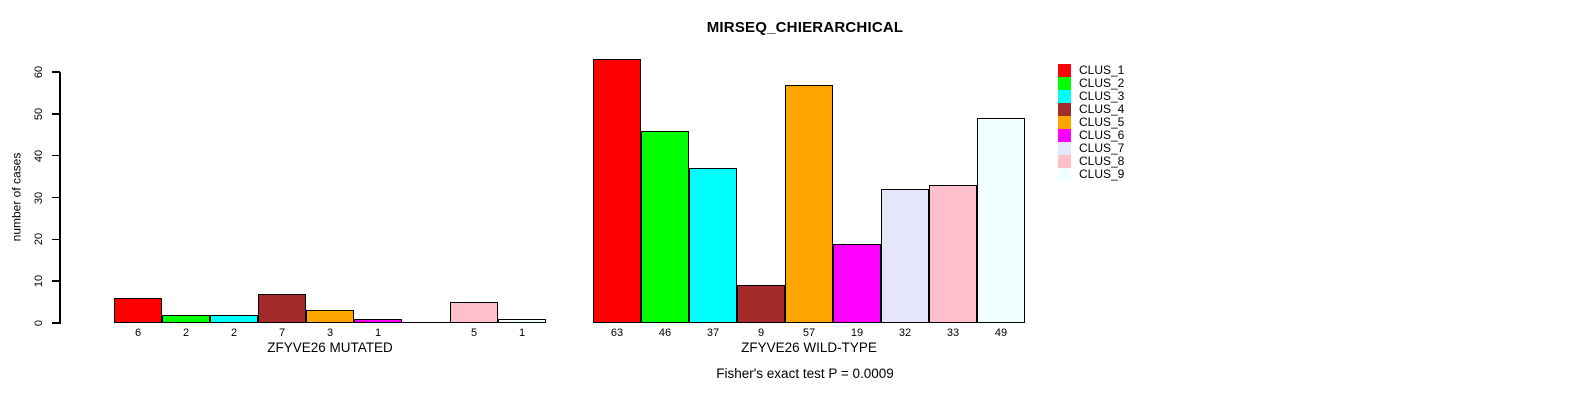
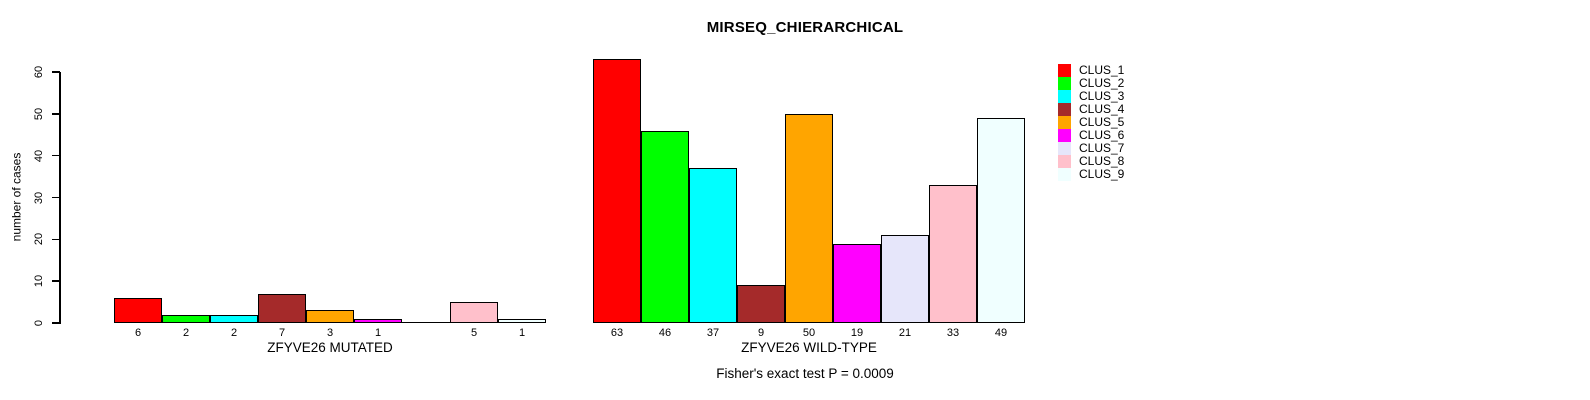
CLUS_5/ZFYVE26 WILD-TYPE: 57 -> 50
CLUS_7/ZFYVE26 WILD-TYPE: 32 -> 21
